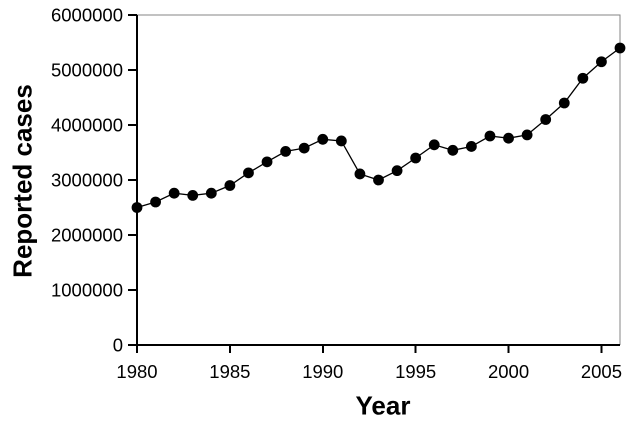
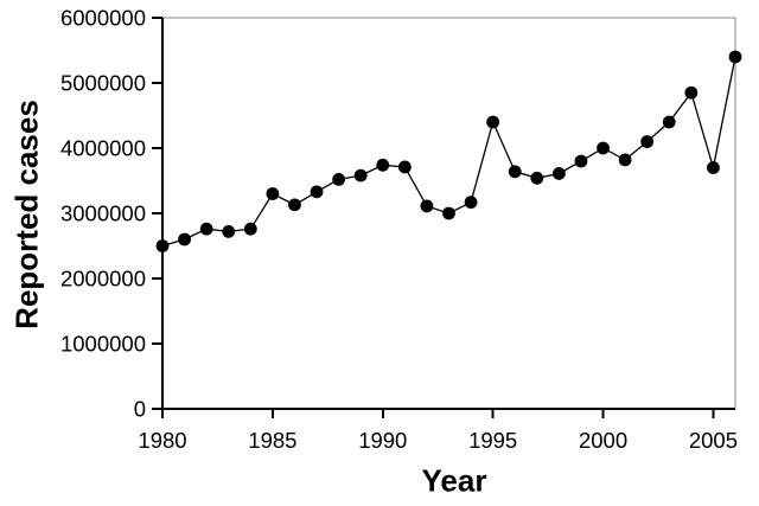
1985: 2900000 -> 3300000
1995: 3400000 -> 4400000
2000: 3800000 -> 4000000
2005: 5200000 -> 3700000
